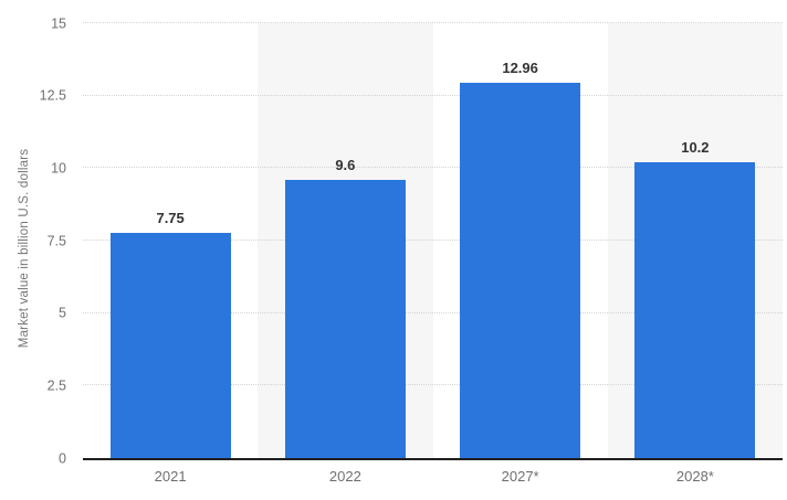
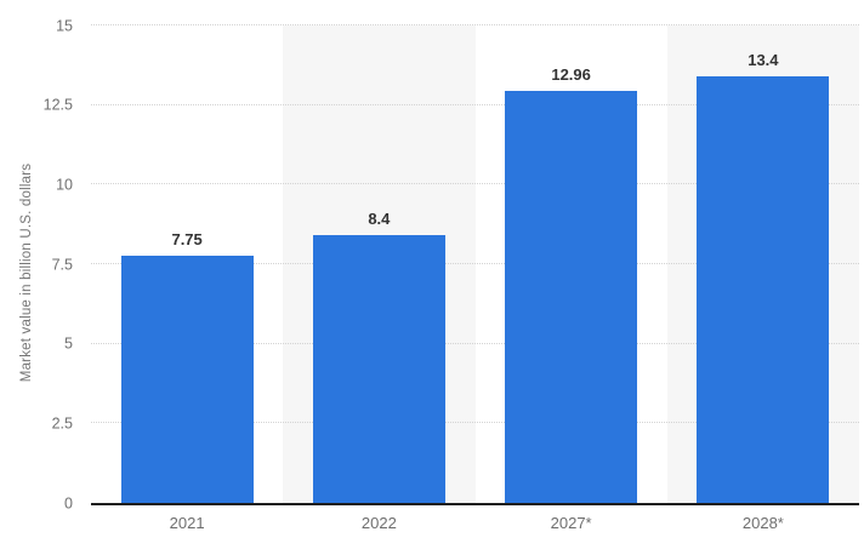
2022: 9.6 -> 8.4
2028*: 10.2 -> 13.4
